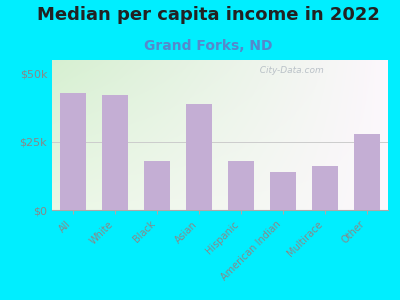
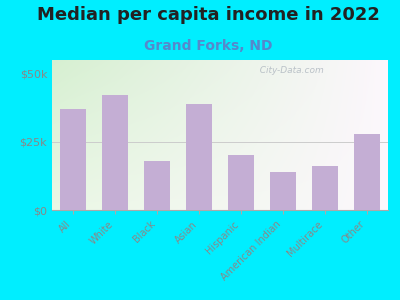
All: $43k -> $37k
Hispanic: $18k -> $20k
